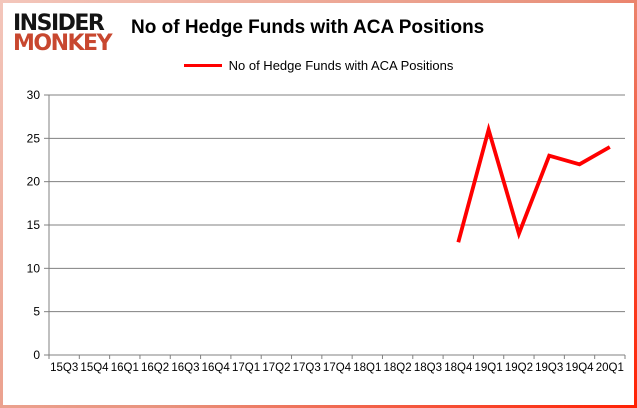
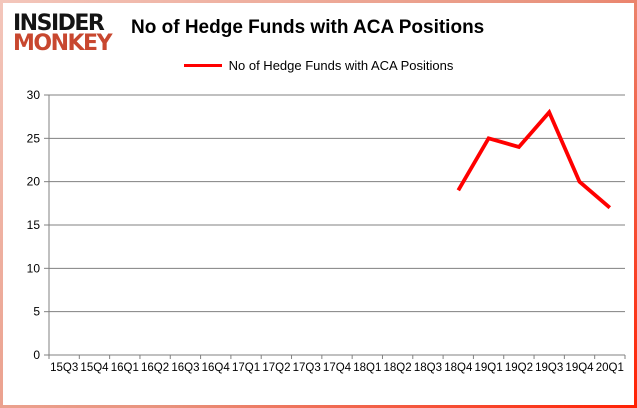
18Q4: 13 -> 19
19Q1: 26 -> 25
19Q2: 14 -> 24
19Q3: 23 -> 28
19Q4: 22 -> 20
20Q1: 24 -> 17
